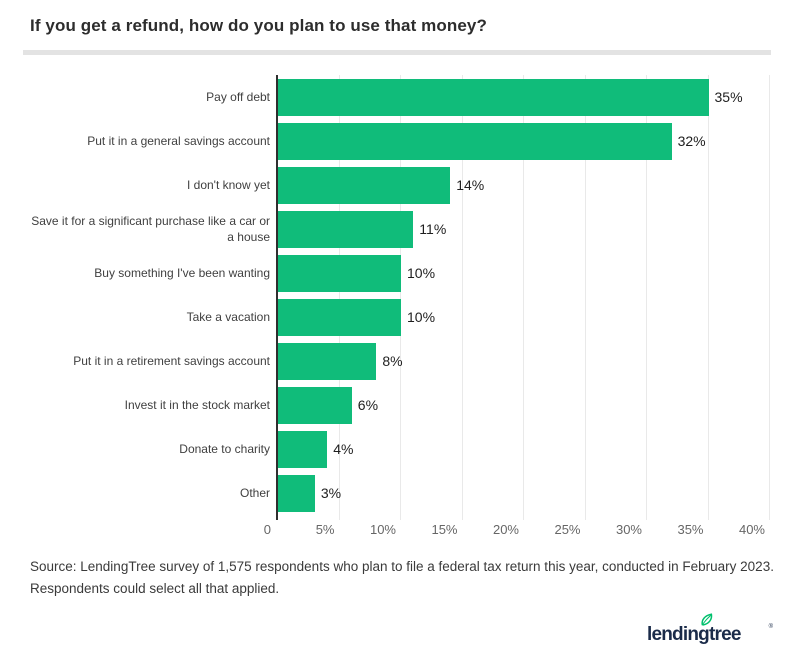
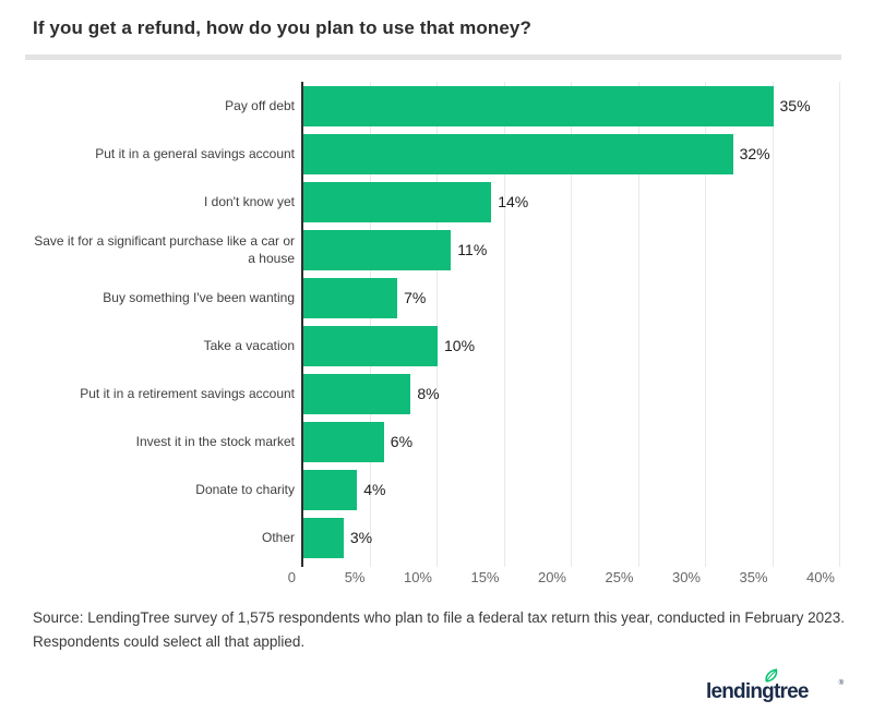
Buy something I've been wanting: 10% -> 7%
